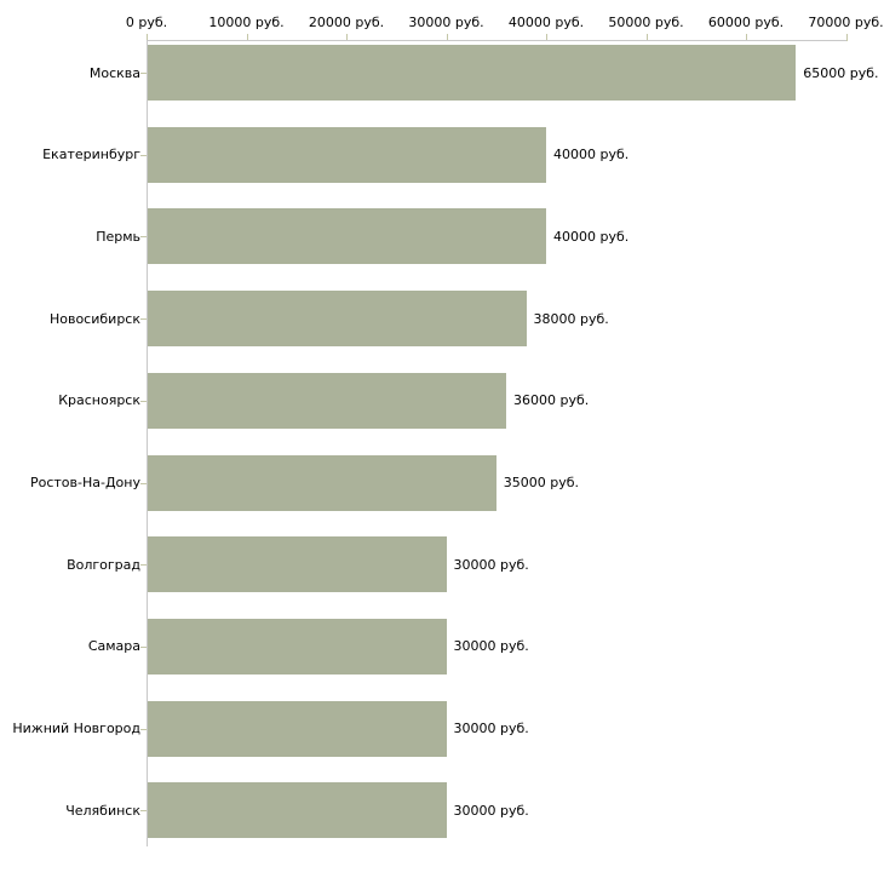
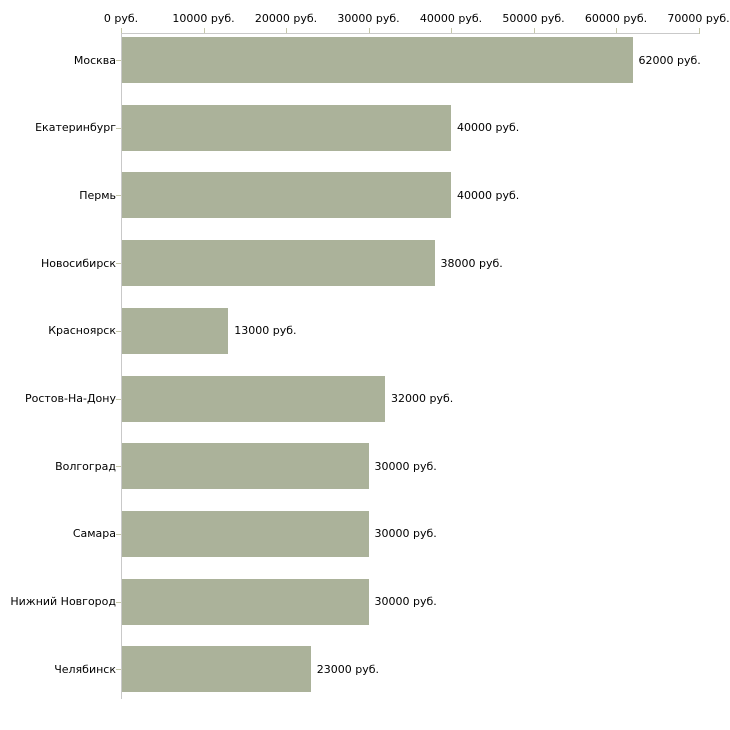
Москва: 65000 -> 62000
Красноярск: 36000 -> 13000
Ростов-На-Дону: 35000 -> 32000
Челябинск: 30000 -> 23000
